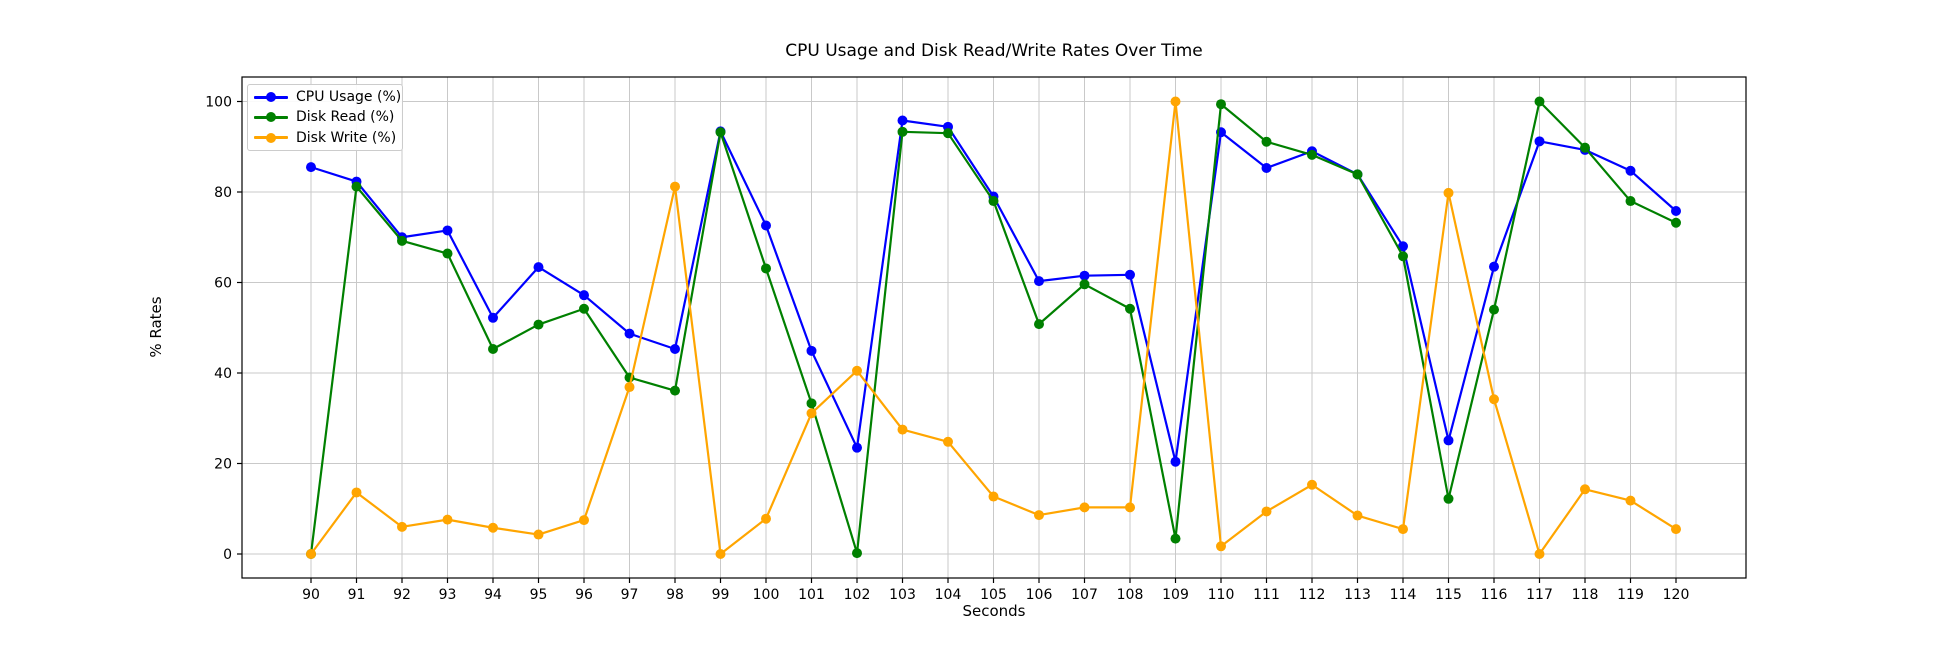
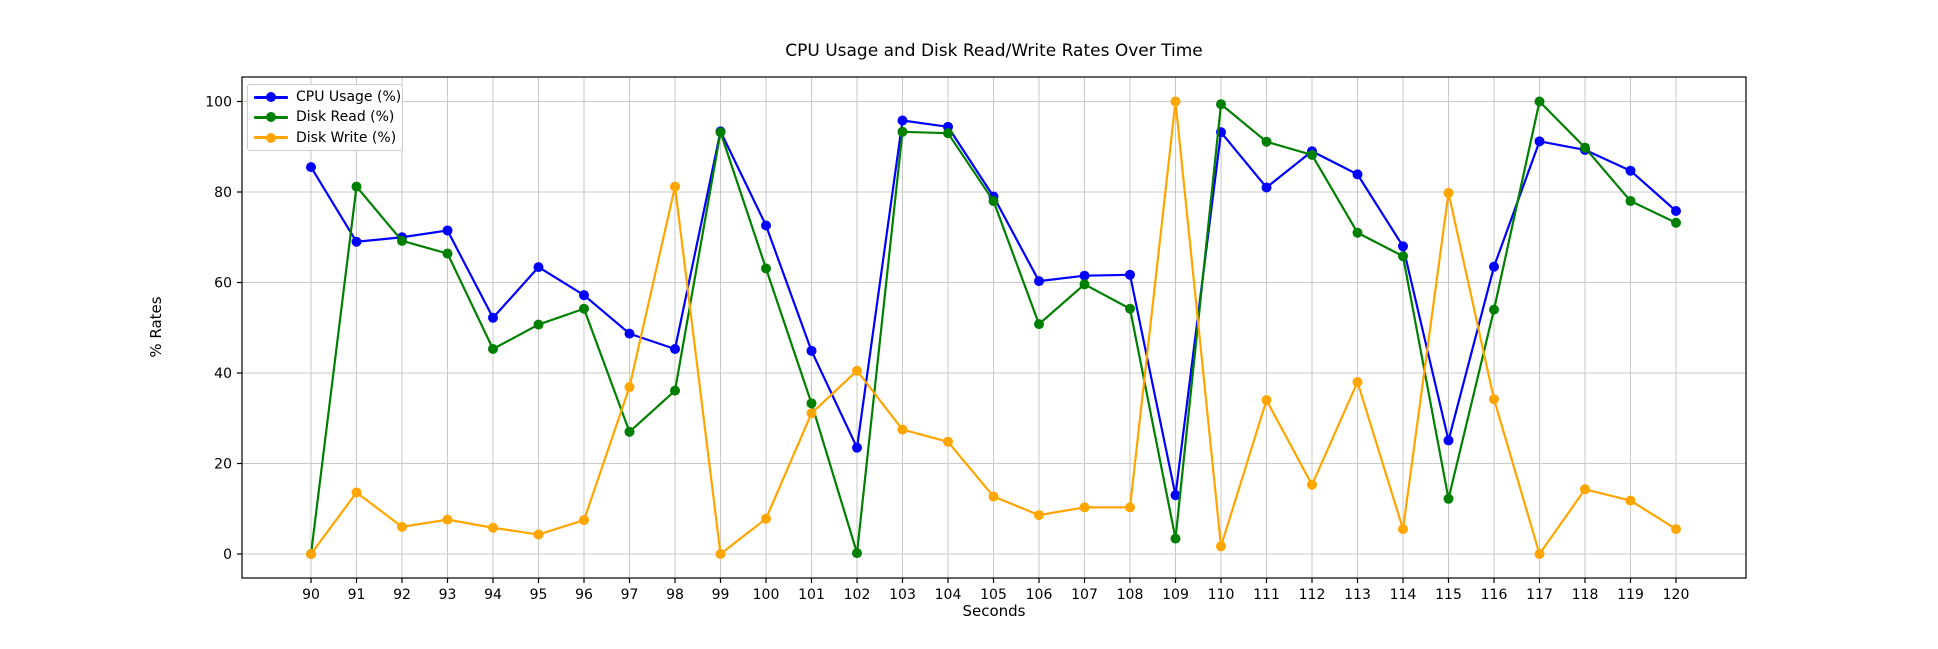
CPU Usage (%)/91: 82 -> 69
Disk Read (%)/97: 39 -> 27
CPU Usage (%)/109: 20 -> 13
CPU Usage (%)/111: 85 -> 81
Disk Write (%)/111: 9 -> 34
Disk Read (%)/113: 84 -> 71
Disk Write (%)/113: 8 -> 38
